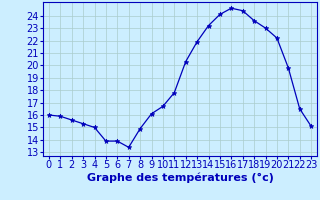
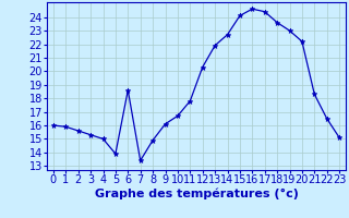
6: 13.9 -> 18.6
14: 23.2 -> 22.7
21: 19.8 -> 18.3
